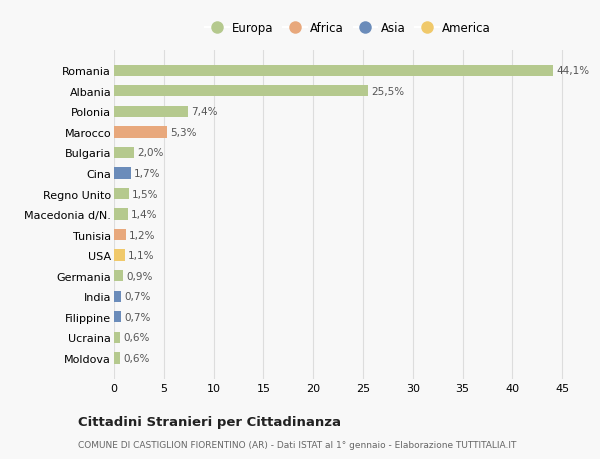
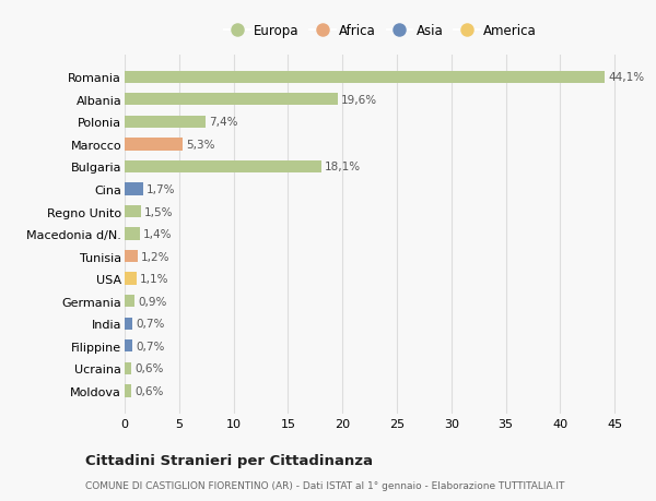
Albania: 25,5% -> 19,6%
Bulgaria: 2,0% -> 18,1%
